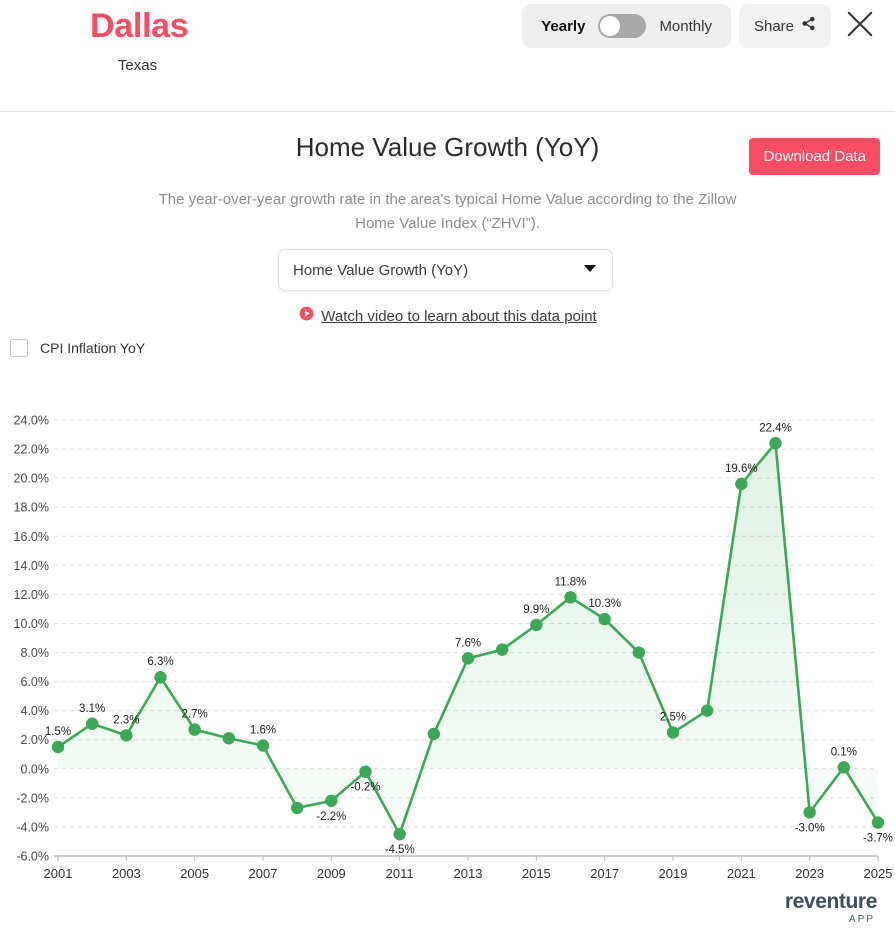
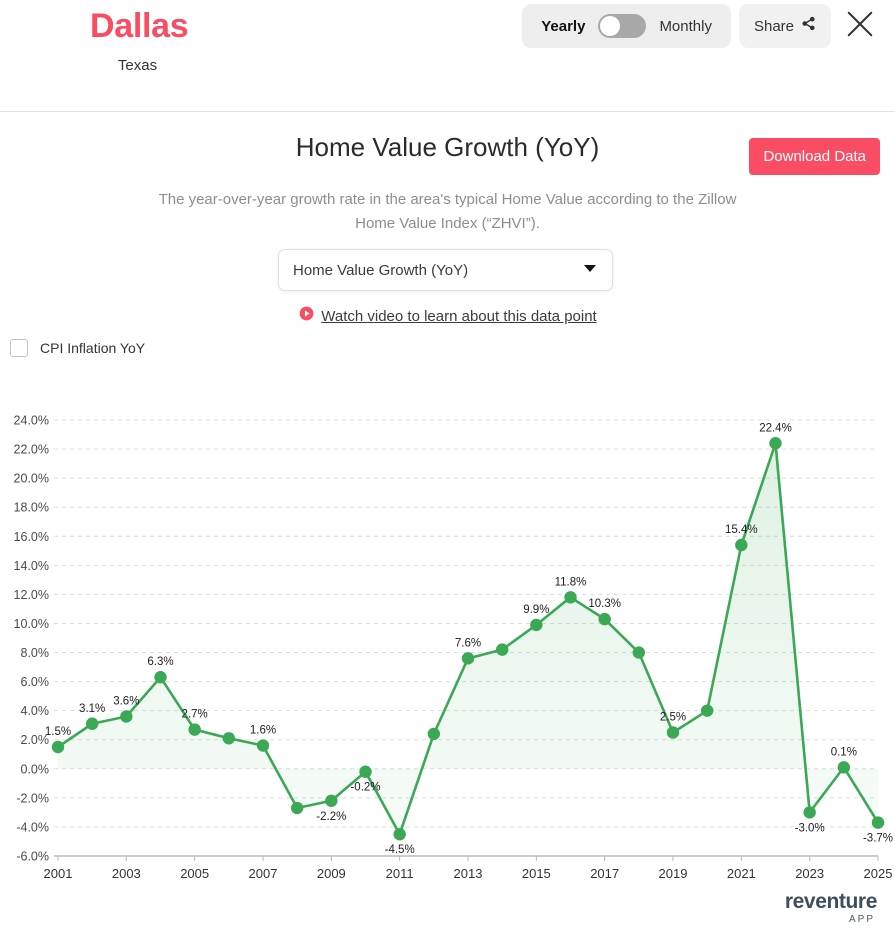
2003: 2.3% -> 3.6%
2021: 19.6% -> 15.4%
